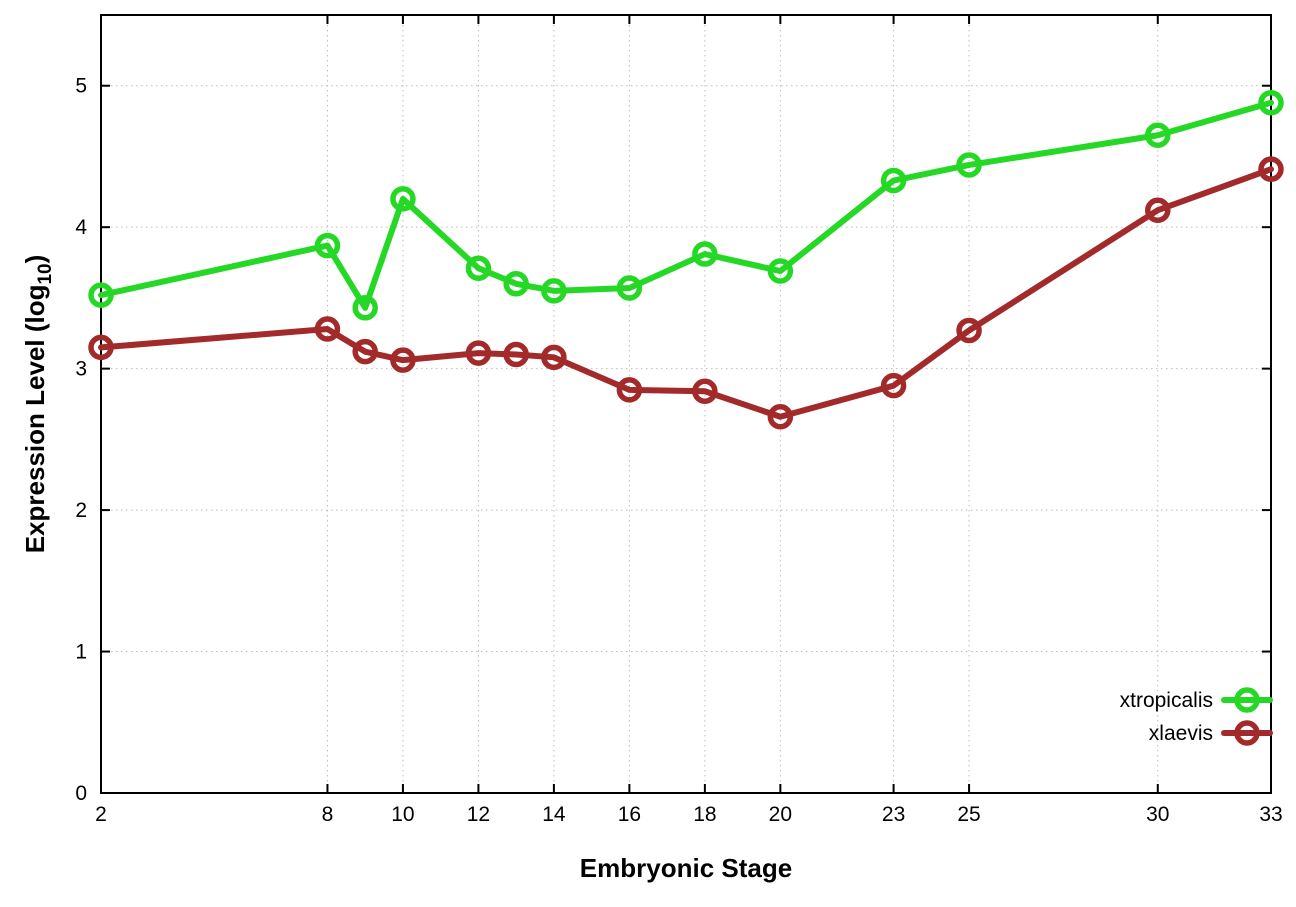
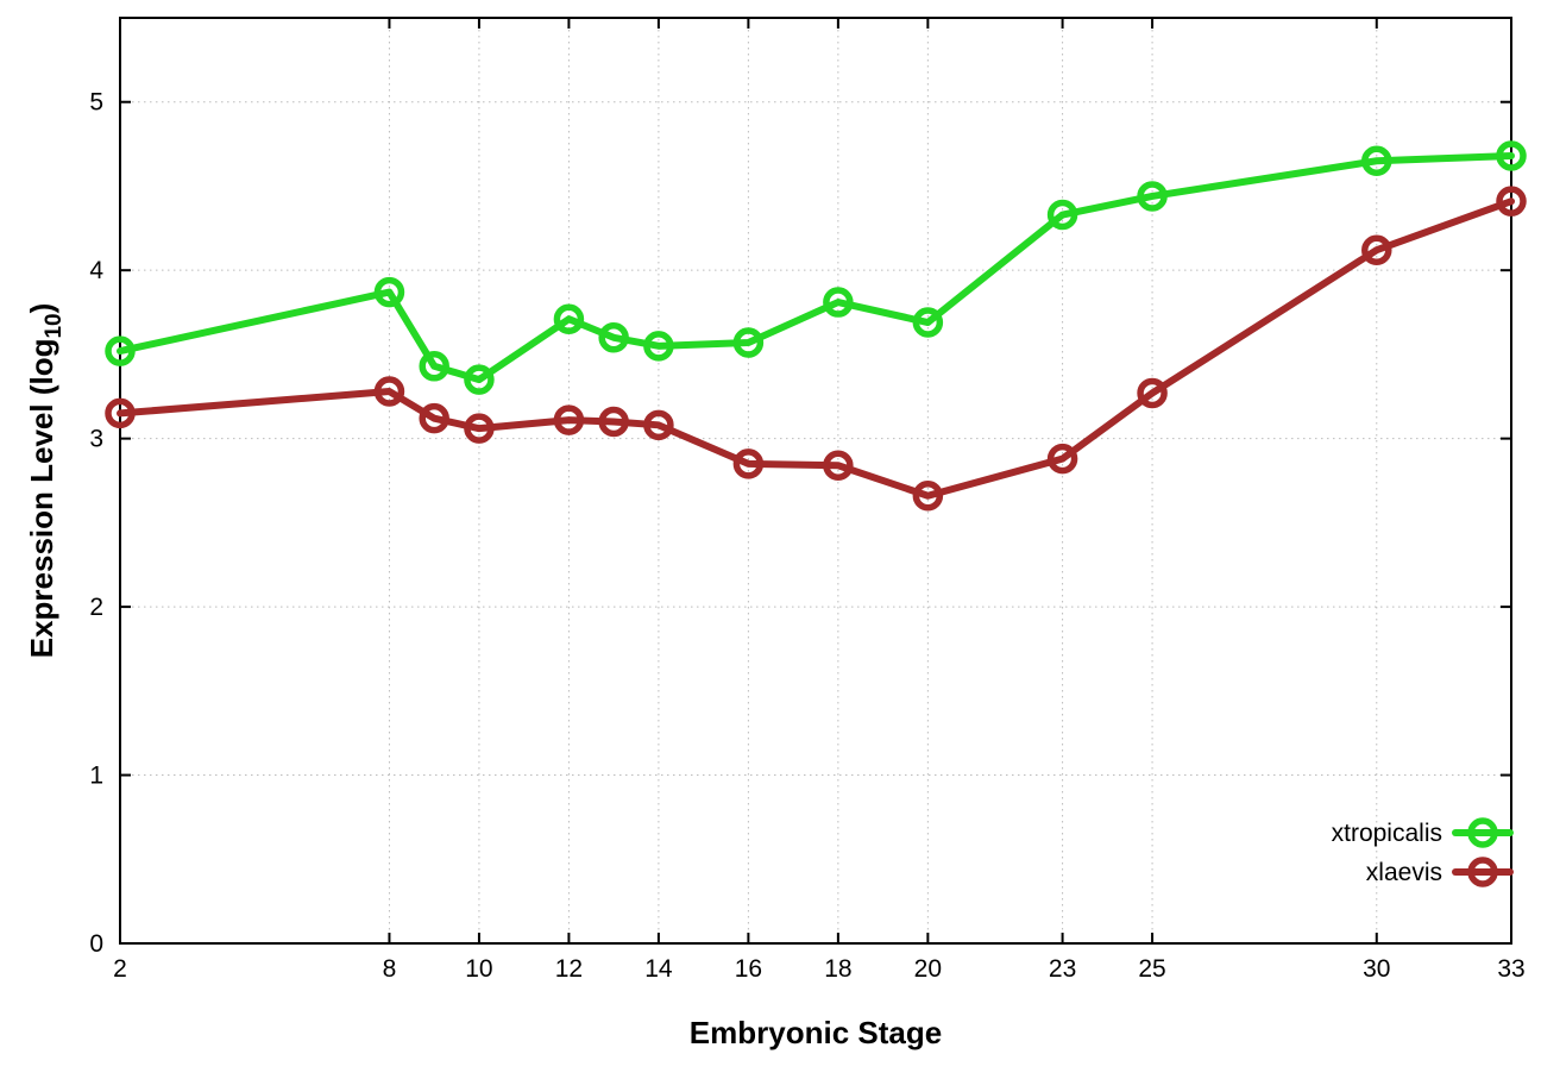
xtropicalis/10: 4.20 -> 3.35
xtropicalis/33: 4.88 -> 4.68
